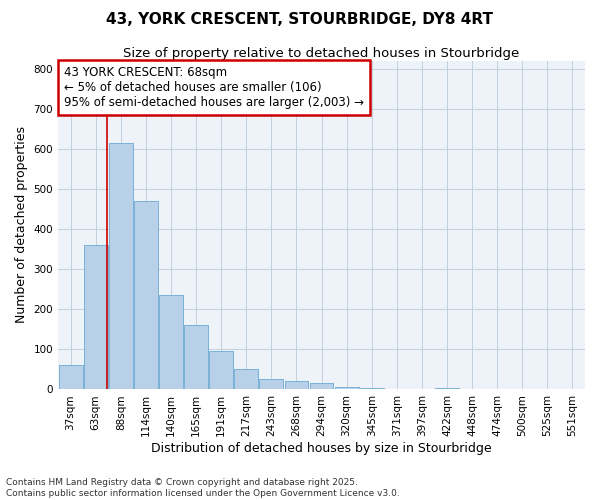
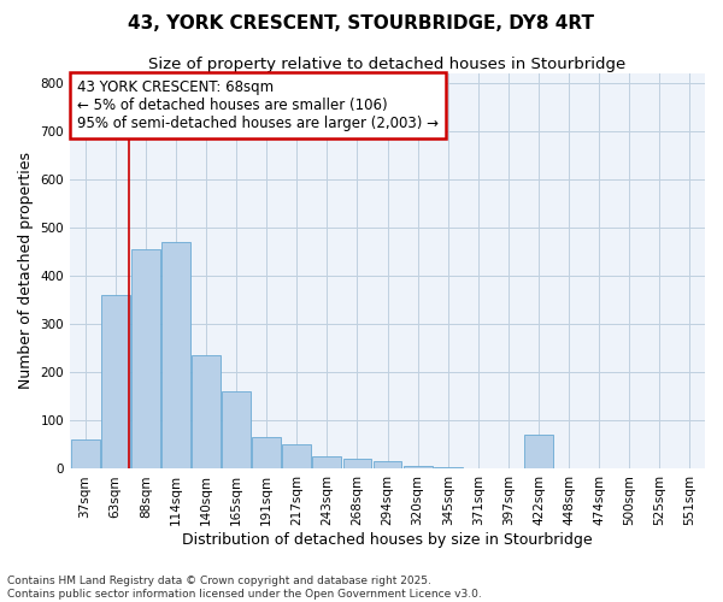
88sqm: 615 -> 455
191sqm: 97 -> 65
422sqm: 3 -> 70
